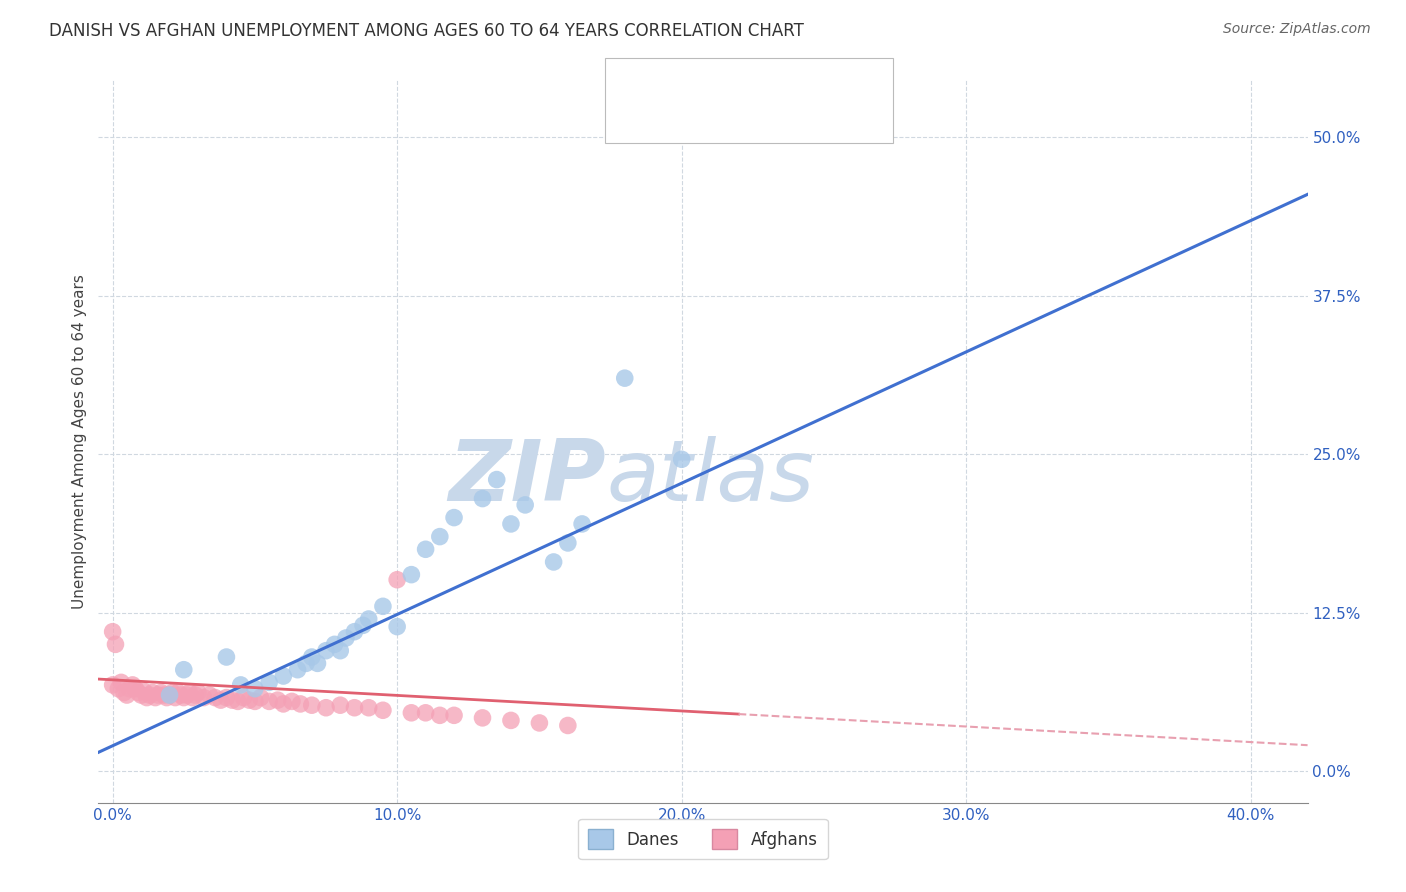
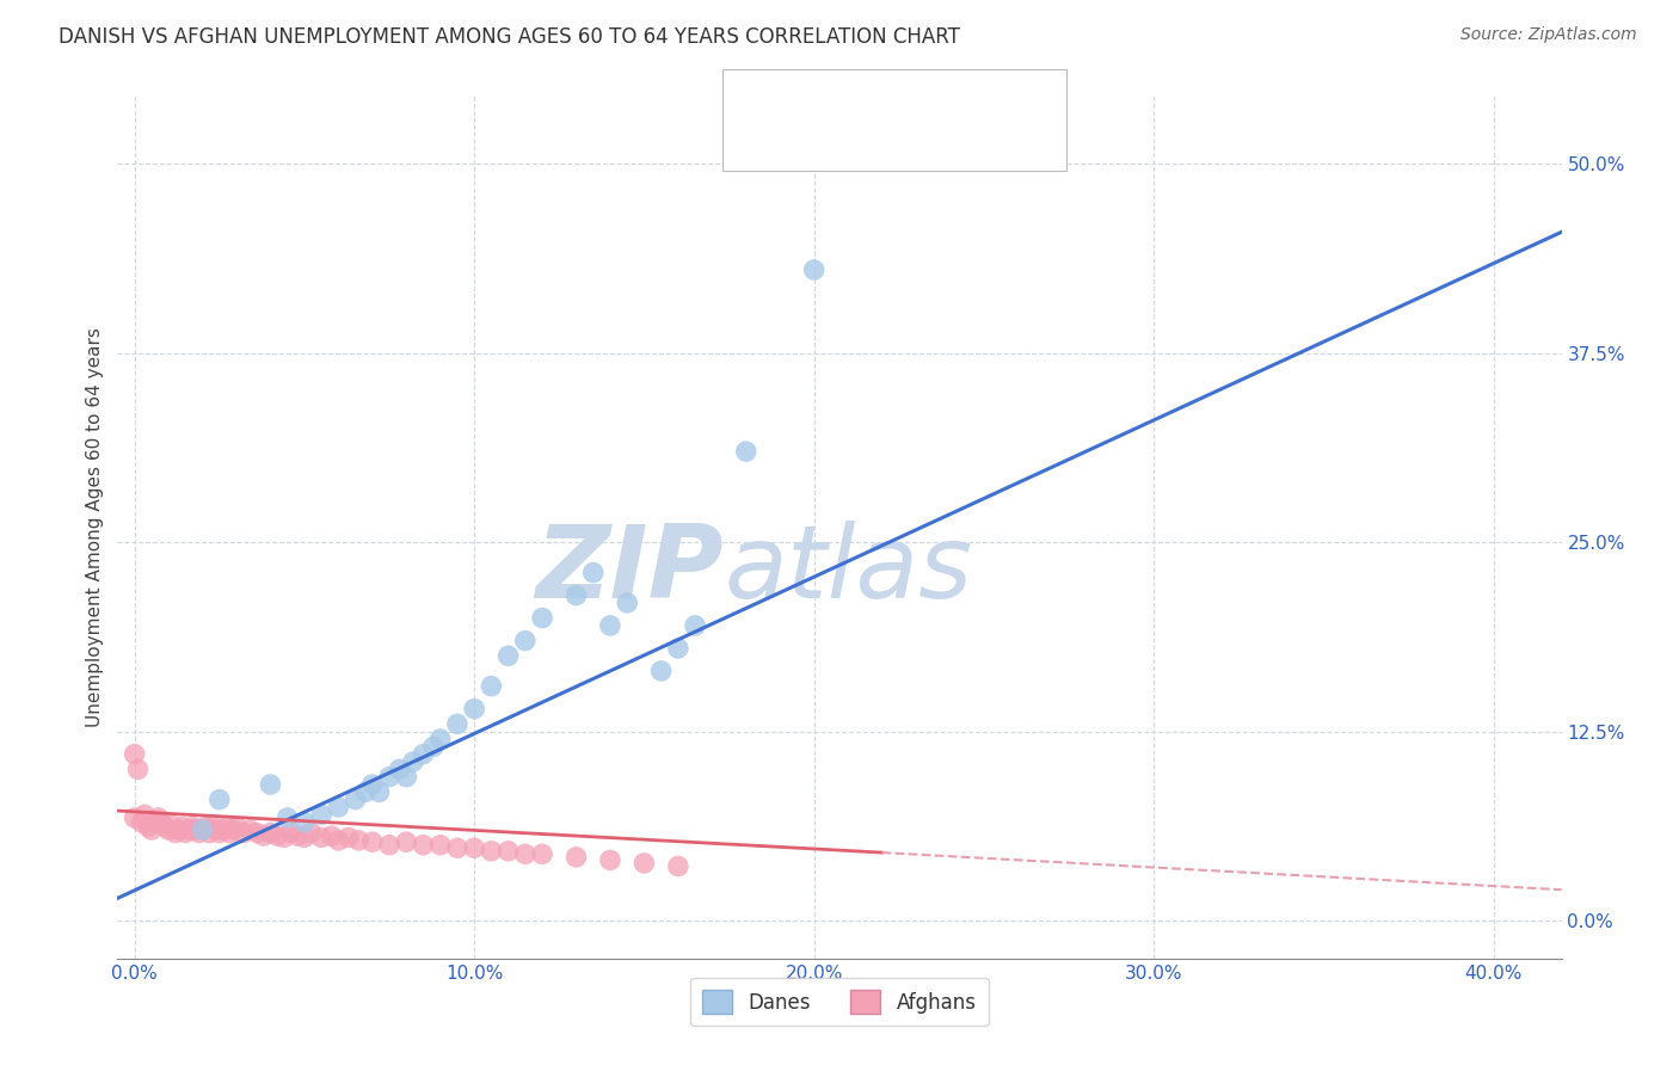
Danes/10.0%: 11.4% -> 14.0%
Afghans/10.0%: 15.1% -> 4.8%
Danes/20.0%: 24.6% -> 43.0%
